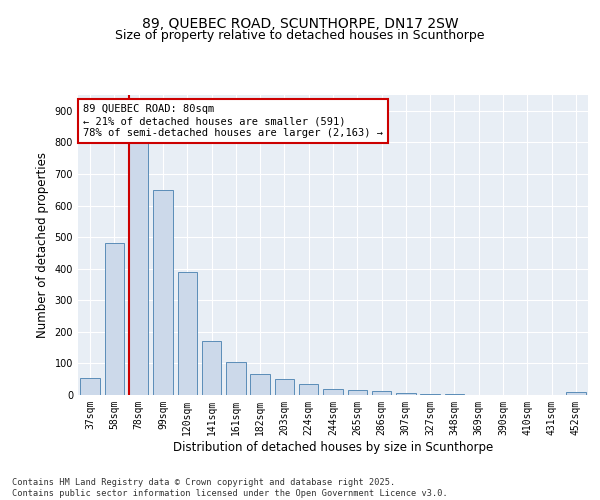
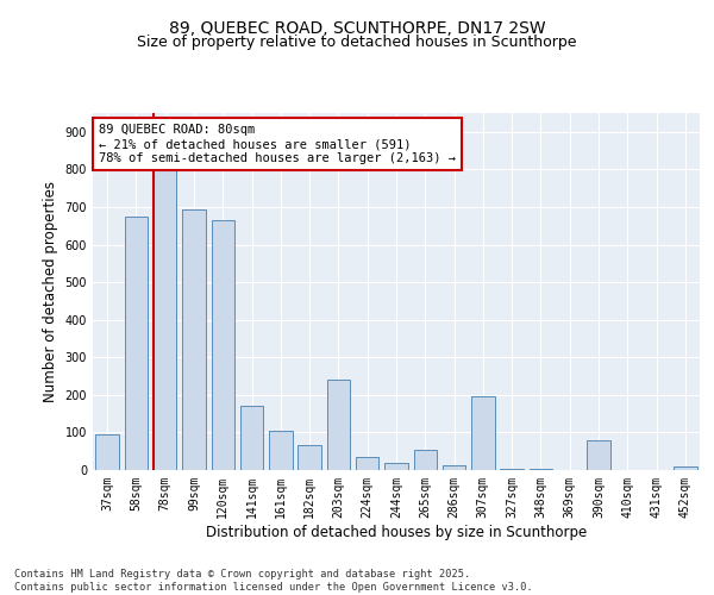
37sqm: 55 -> 95
58sqm: 480 -> 675
99sqm: 650 -> 695
120sqm: 390 -> 665
203sqm: 50 -> 240
265sqm: 15 -> 55
307sqm: 5 -> 195
390sqm: 1 -> 80
